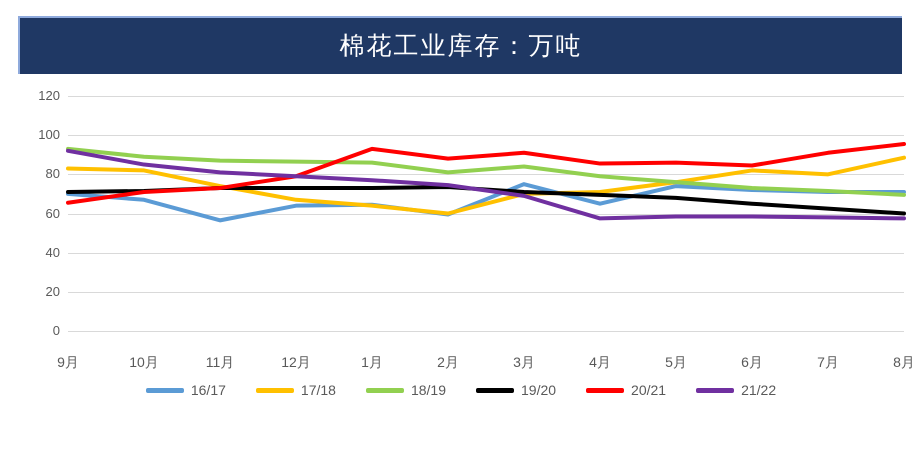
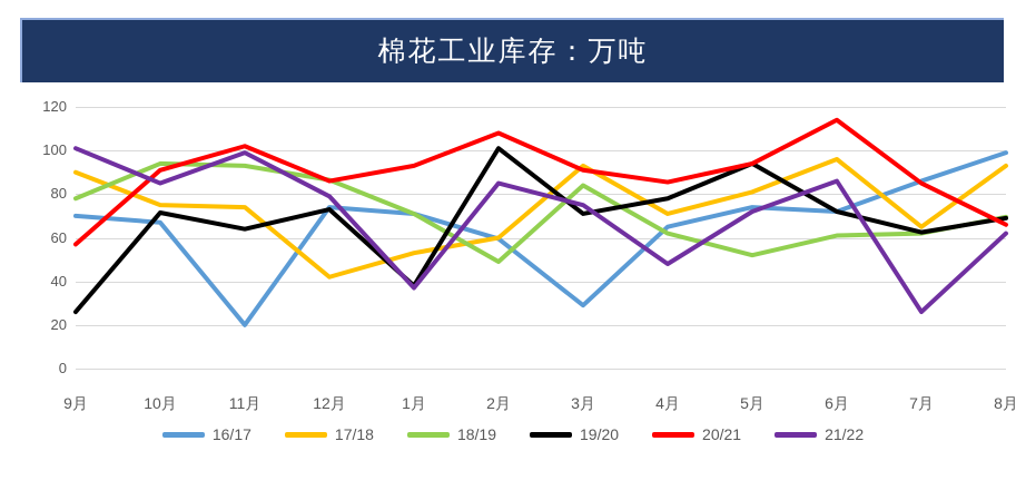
17/18/9月: 83 -> 90
18/19/9月: 93 -> 78
19/20/9月: 71 -> 26
20/21/9月: 66 -> 57
21/22/9月: 92 -> 101
17/18/10月: 82 -> 75
18/19/10月: 89 -> 94
20/21/10月: 71 -> 91
16/17/11月: 56 -> 20
18/19/11月: 87 -> 93
19/20/11月: 73 -> 64
20/21/11月: 73 -> 102
21/22/11月: 81 -> 99
16/17/12月: 64 -> 74
17/18/12月: 67 -> 42
20/21/12月: 79 -> 86
16/17/1月: 64 -> 71
17/18/1月: 64 -> 53
18/19/1月: 86 -> 71
19/20/1月: 73 -> 38
21/22/1月: 77 -> 37
18/19/2月: 81 -> 49
19/20/2月: 74 -> 101
20/21/2月: 88 -> 108
21/22/2月: 74 -> 85
16/17/3月: 75 -> 29
17/18/3月: 70 -> 93
21/22/3月: 69 -> 75
18/19/4月: 79 -> 62
19/20/4月: 70 -> 78
21/22/4月: 58 -> 48
17/18/5月: 76 -> 81
18/19/5月: 76 -> 52
19/20/5月: 68 -> 94
20/21/5月: 86 -> 94
21/22/5月: 58 -> 72
17/18/6月: 82 -> 96
18/19/6月: 73 -> 61
19/20/6月: 65 -> 72
20/21/6月: 84 -> 114
21/22/6月: 58 -> 86
16/17/7月: 71 -> 86
17/18/7月: 80 -> 65
18/19/7月: 72 -> 62
20/21/7月: 91 -> 85
21/22/7月: 58 -> 26
16/17/8月: 71 -> 99
17/18/8月: 88 -> 93
19/20/8月: 60 -> 69
20/21/8月: 96 -> 66
21/22/8月: 58 -> 62
